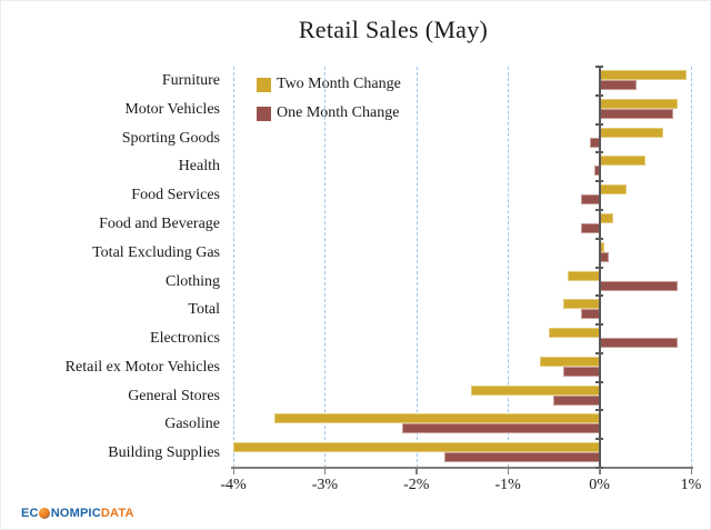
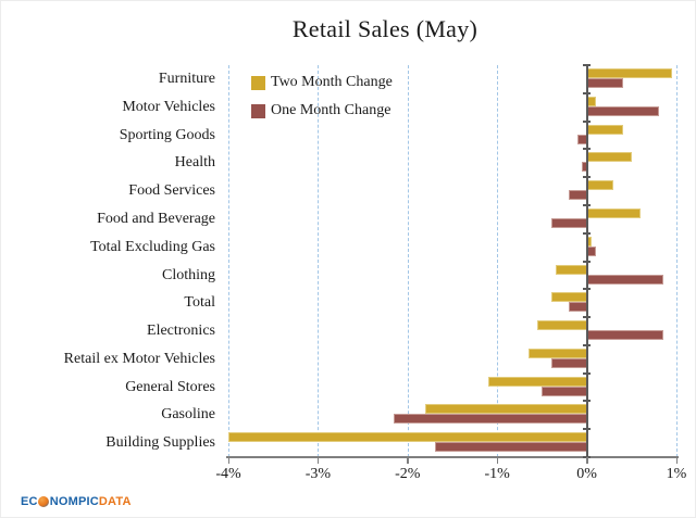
Two Month Change/Motor Vehicles: 0.8% -> 0.1%
Two Month Change/Sporting Goods: 0.7% -> 0.4%
Two Month Change/Food and Beverage: 0.1% -> 0.6%
One Month Change/Food and Beverage: -0.2% -> -0.4%
Two Month Change/General Stores: -1.4% -> -1.1%
Two Month Change/Gasoline: -3.5% -> -1.8%
